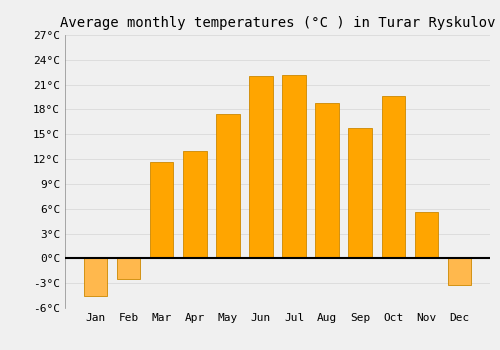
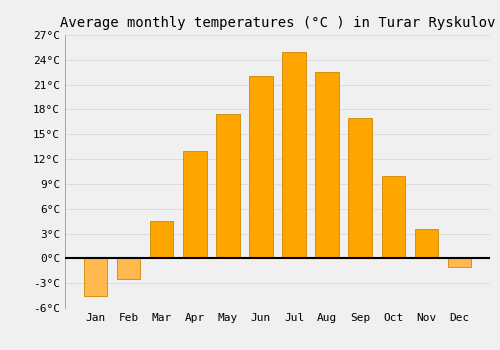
Mar: 11.6°C -> 4.5°C
Jul: 22.2°C -> 25.0°C
Aug: 18.8°C -> 22.5°C
Sep: 15.8°C -> 17.0°C
Oct: 19.6°C -> 10.0°C
Nov: 5.6°C -> 3.5°C
Dec: -3.2°C -> -1.0°C
